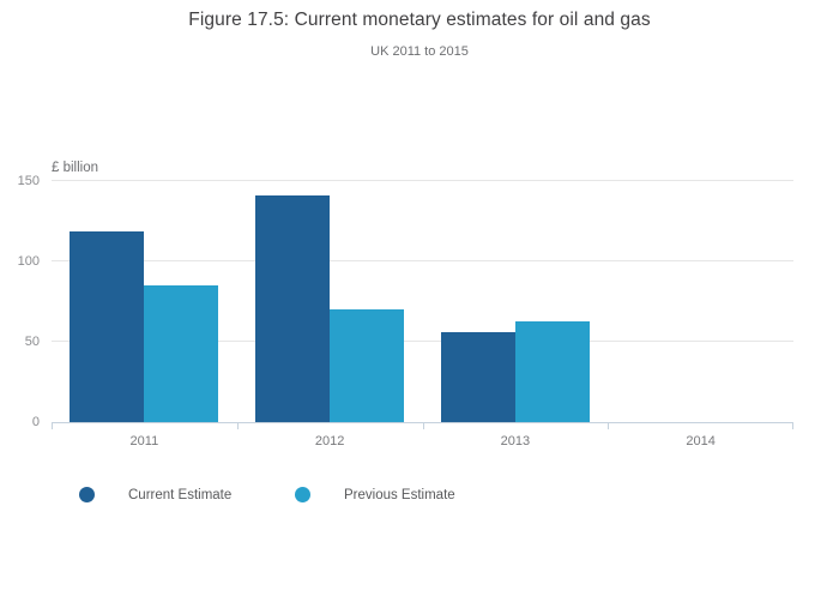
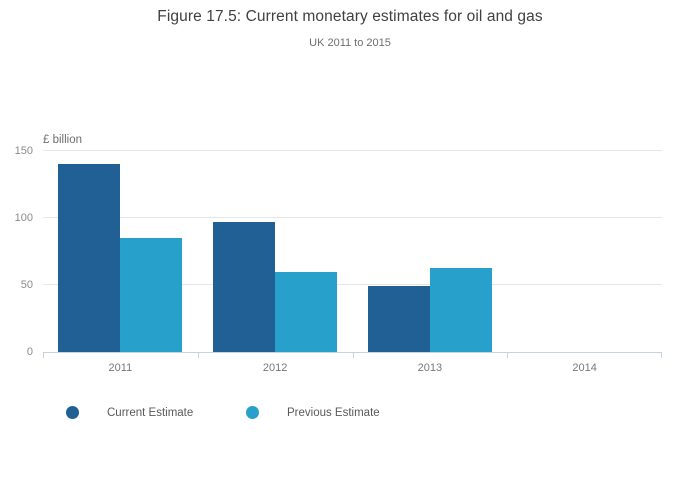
Current Estimate/2011: 119 -> 140
Current Estimate/2012: 141 -> 97
Previous Estimate/2012: 70 -> 60
Current Estimate/2013: 56 -> 49
